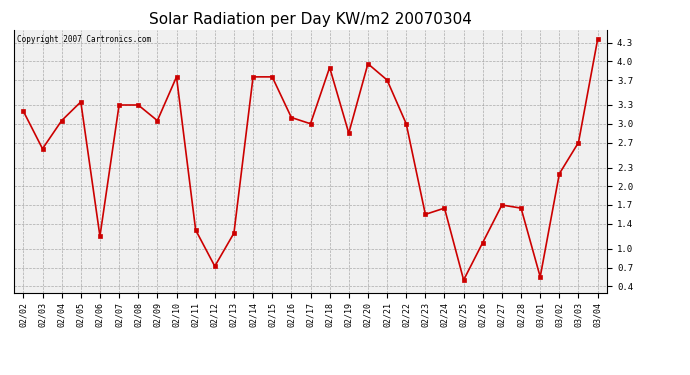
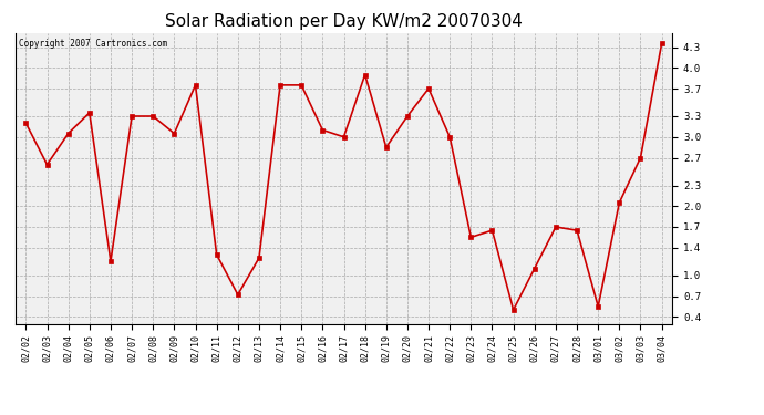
02/20: 3.96 -> 3.30
03/02: 2.20 -> 2.05
